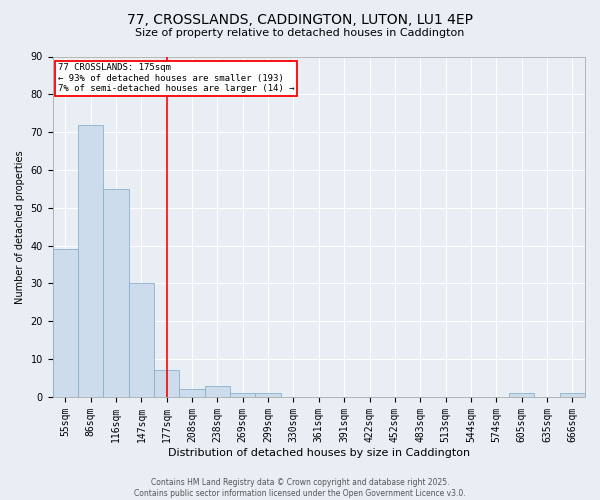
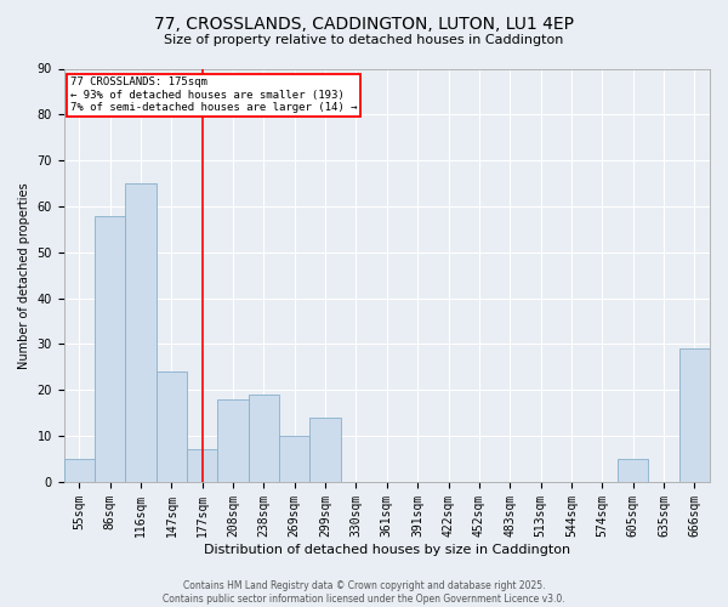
55sqm: 39 -> 5
86sqm: 72 -> 58
116sqm: 55 -> 65
147sqm: 30 -> 24
208sqm: 2 -> 18
238sqm: 3 -> 19
269sqm: 1 -> 10
299sqm: 1 -> 14
605sqm: 1 -> 5
666sqm: 1 -> 29
